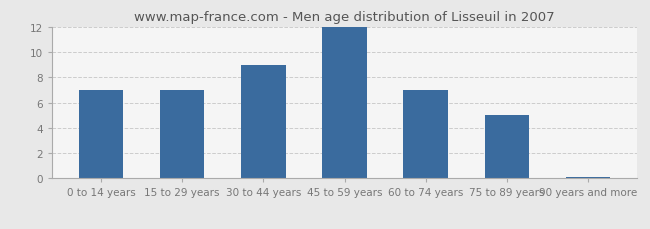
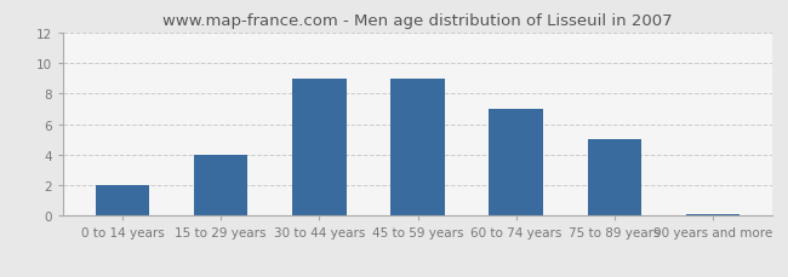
0 to 14 years: 7.0 -> 2.0
15 to 29 years: 7.0 -> 4.0
45 to 59 years: 12.0 -> 9.0
